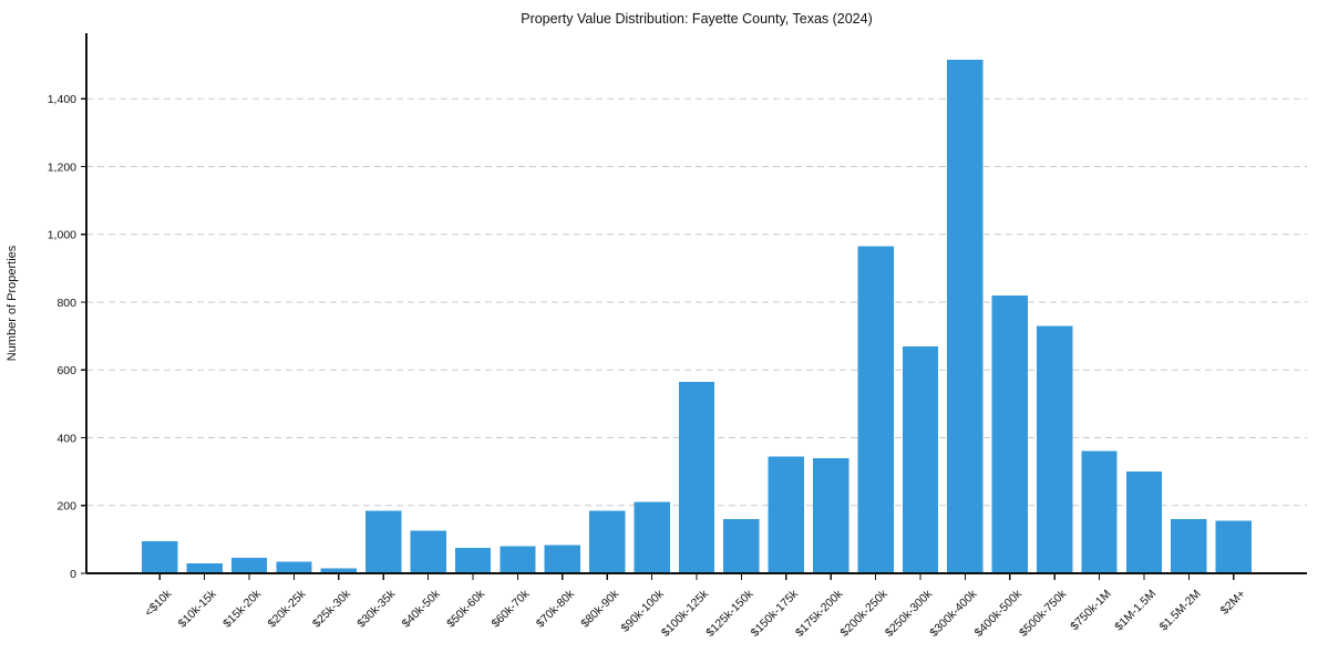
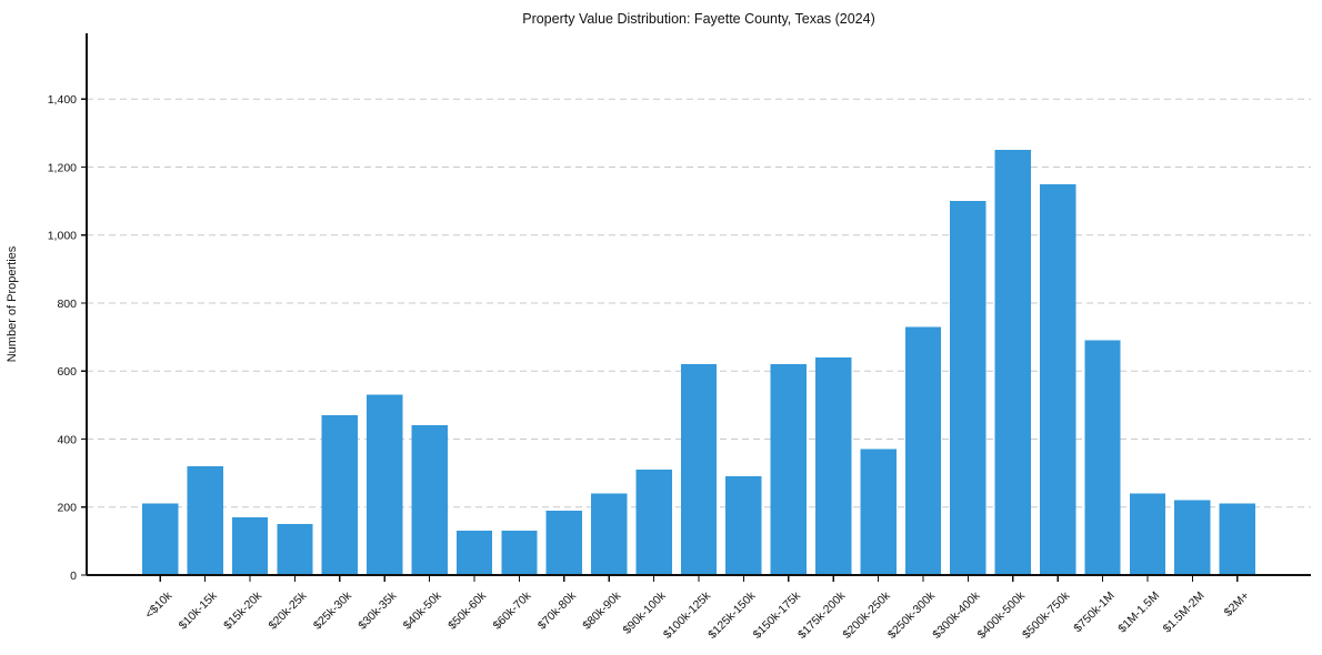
<$10k: 100 -> 210
$10k-15k: 30 -> 320
$15k-20k: 40 -> 170
$20k-25k: 40 -> 150
$25k-30k: 20 -> 470
$30k-35k: 180 -> 530
$40k-50k: 120 -> 440
$50k-60k: 80 -> 130
$60k-70k: 80 -> 130
$70k-80k: 80 -> 190
$80k-90k: 180 -> 240
$90k-100k: 210 -> 310
$100k-125k: 560 -> 620
$125k-150k: 160 -> 290
$150k-175k: 340 -> 620
$175k-200k: 340 -> 640
$200k-250k: 960 -> 370
$250k-300k: 670 -> 730
$300k-400k: 1520 -> 1100
$400k-500k: 820 -> 1250
$500k-750k: 730 -> 1150
$750k-1M: 360 -> 690
$1M-1.5M: 300 -> 240
$1.5M-2M: 160 -> 220
$2M+: 160 -> 210
